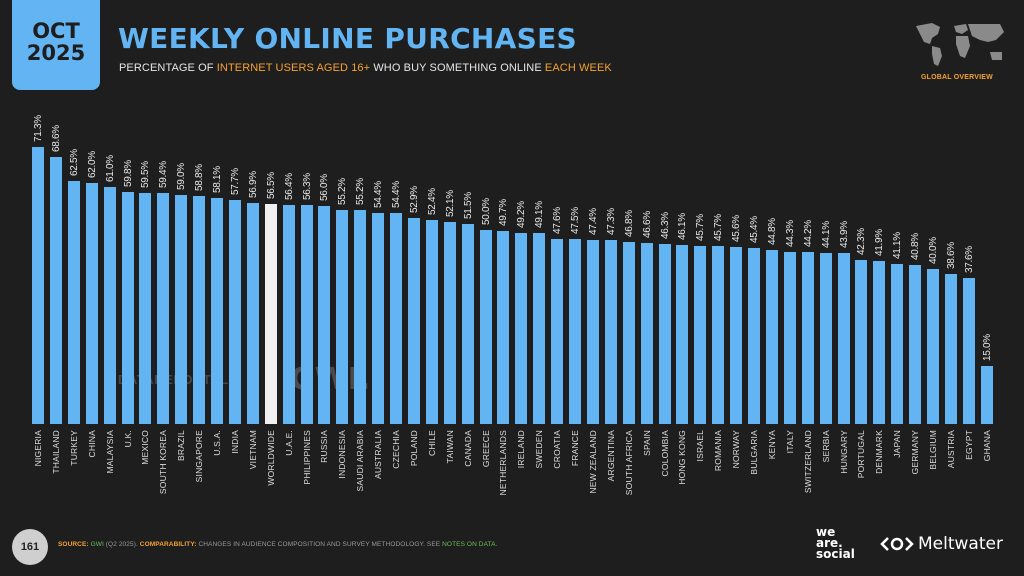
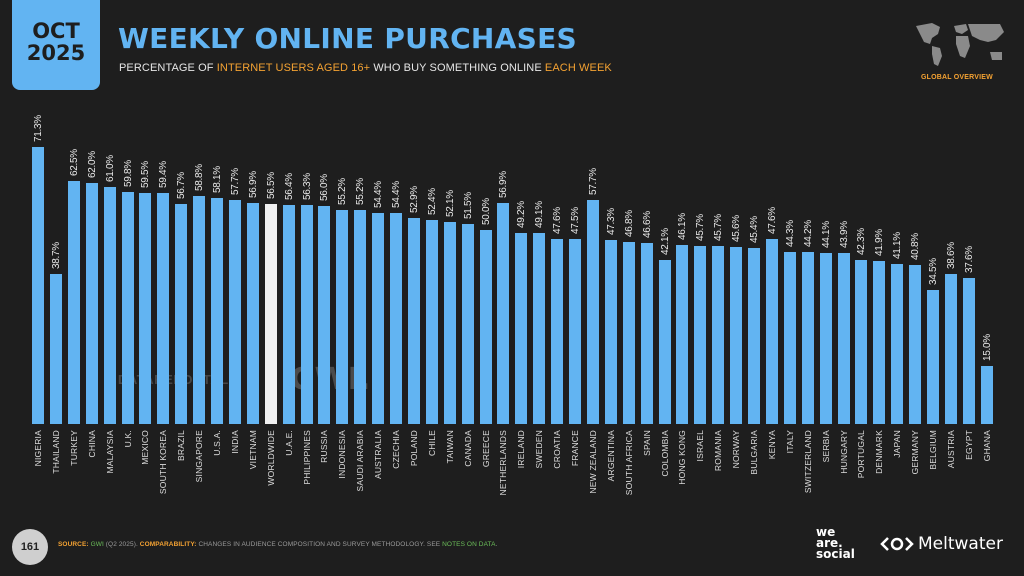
THAILAND: 68.6% -> 38.7%
BRAZIL: 59.0% -> 56.7%
NETHERLANDS: 49.7% -> 56.9%
NEW ZEALAND: 47.4% -> 57.7%
COLOMBIA: 46.3% -> 42.1%
KENYA: 44.8% -> 47.6%
BELGIUM: 40.0% -> 34.5%
